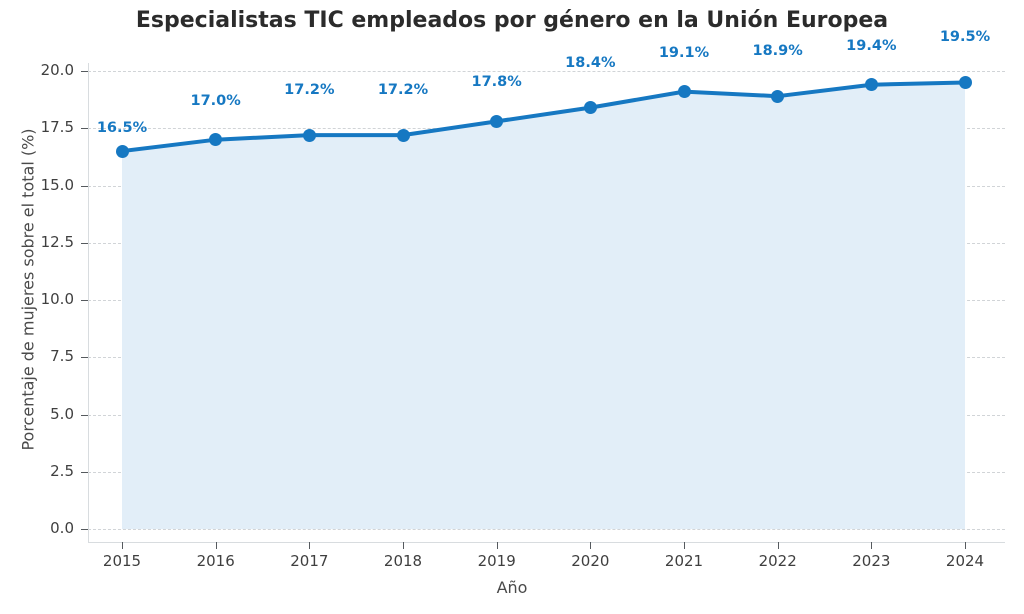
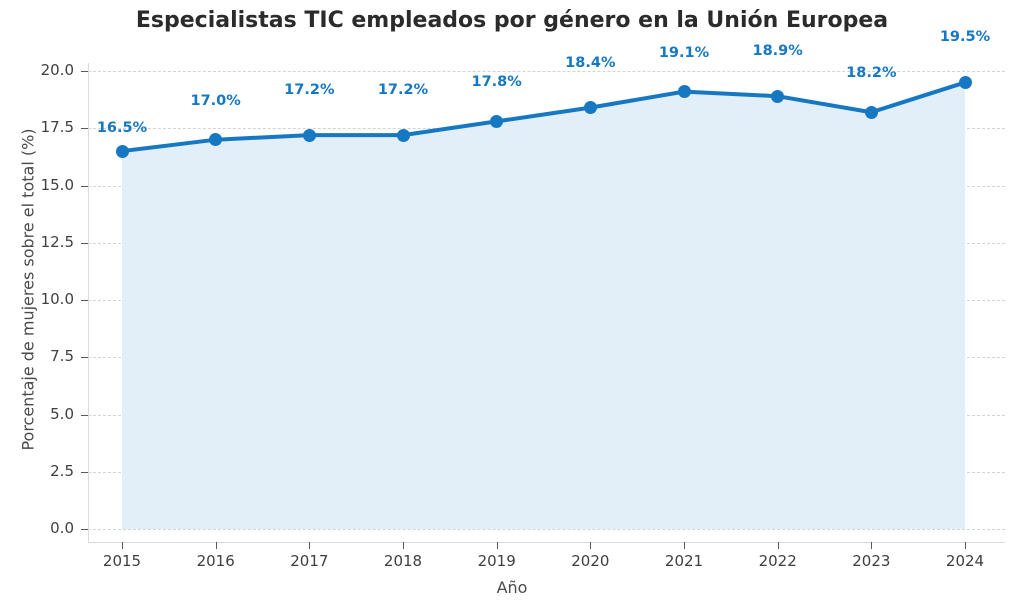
2023: 19.4% -> 18.2%
